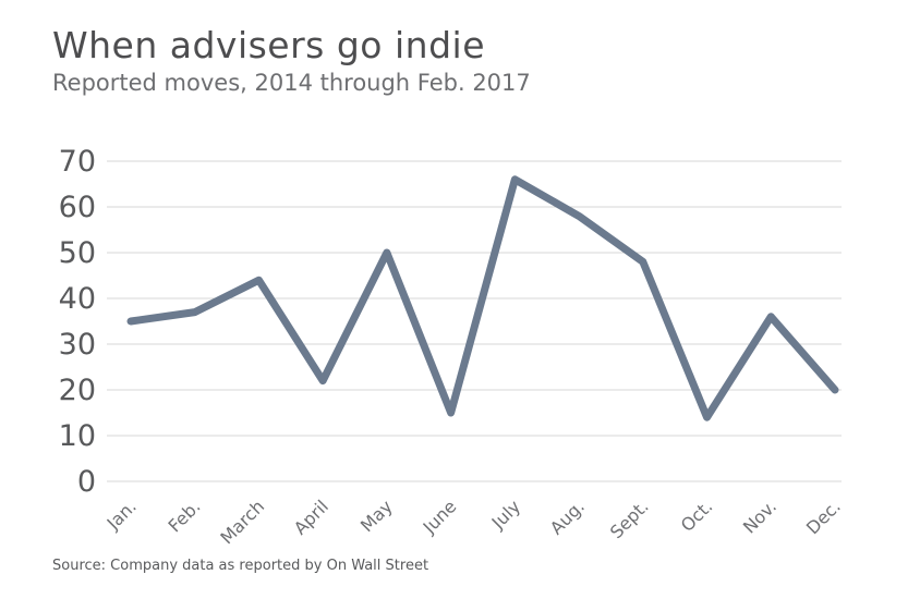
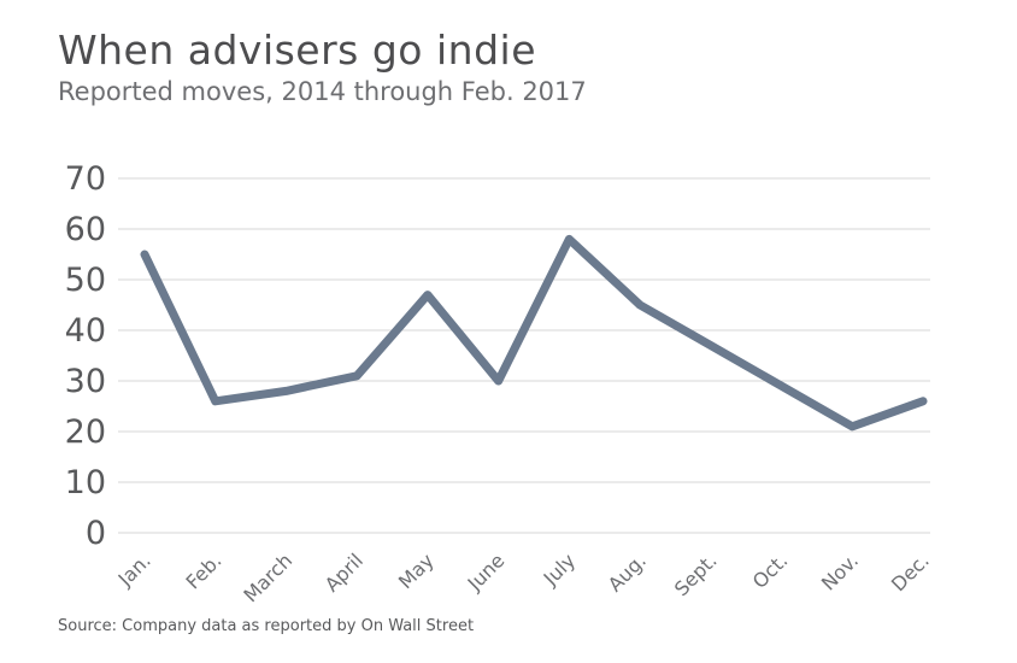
Jan.: 35 -> 55
Feb.: 37 -> 26
March: 44 -> 28
April: 22 -> 31
May: 50 -> 47
June: 15 -> 30
July: 66 -> 58
Aug.: 58 -> 45
Sept.: 48 -> 37
Oct.: 14 -> 29
Nov.: 36 -> 21
Dec.: 20 -> 26
